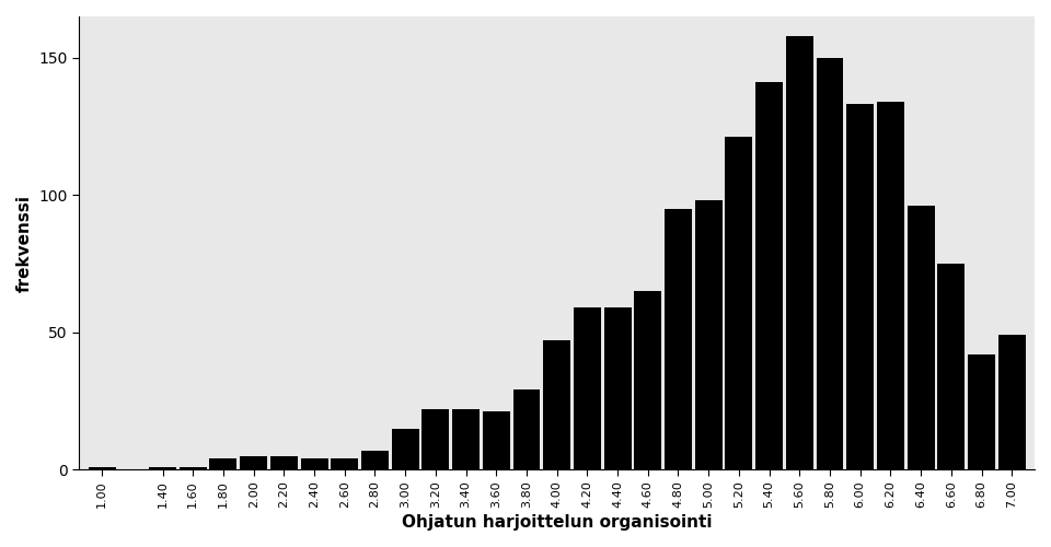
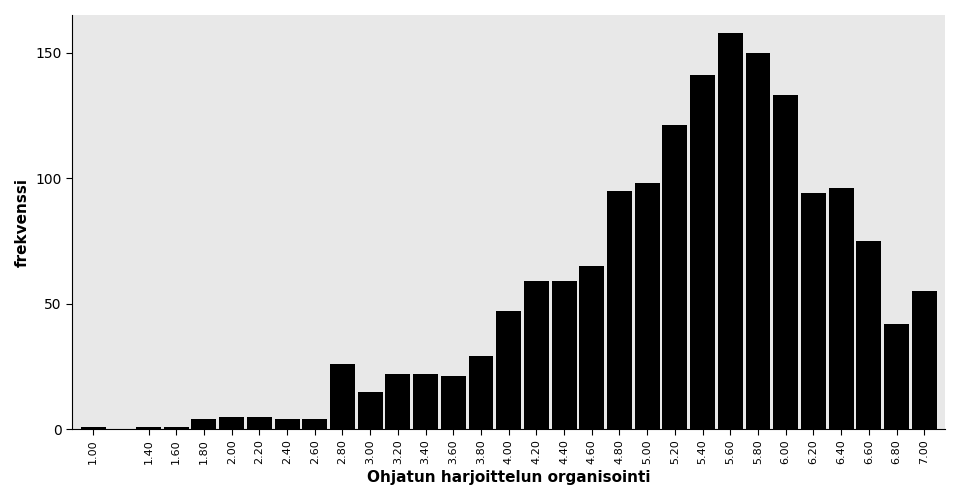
2.80: 7 -> 26
6.20: 134 -> 94
7.00: 49 -> 55
